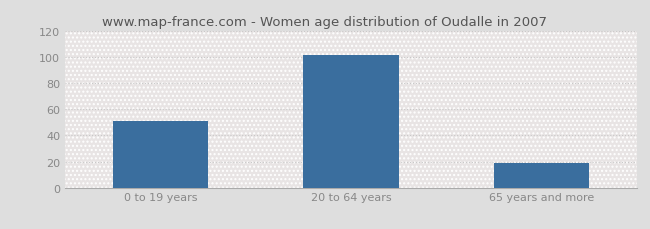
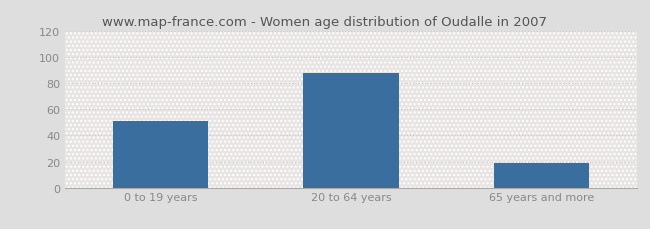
20 to 64 years: 102 -> 88
